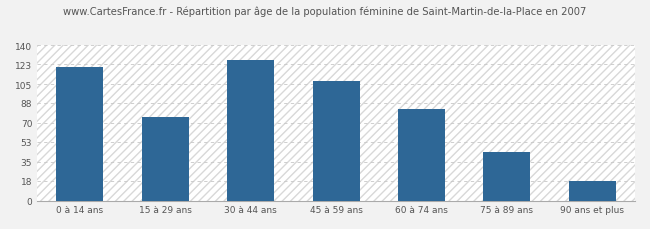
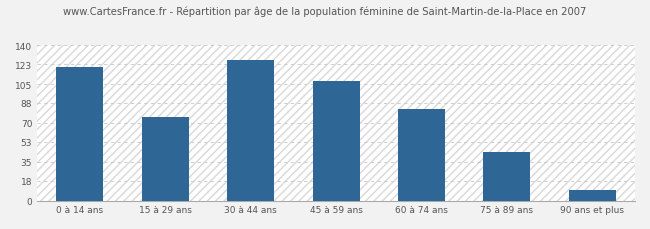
90 ans et plus: 18 -> 10
